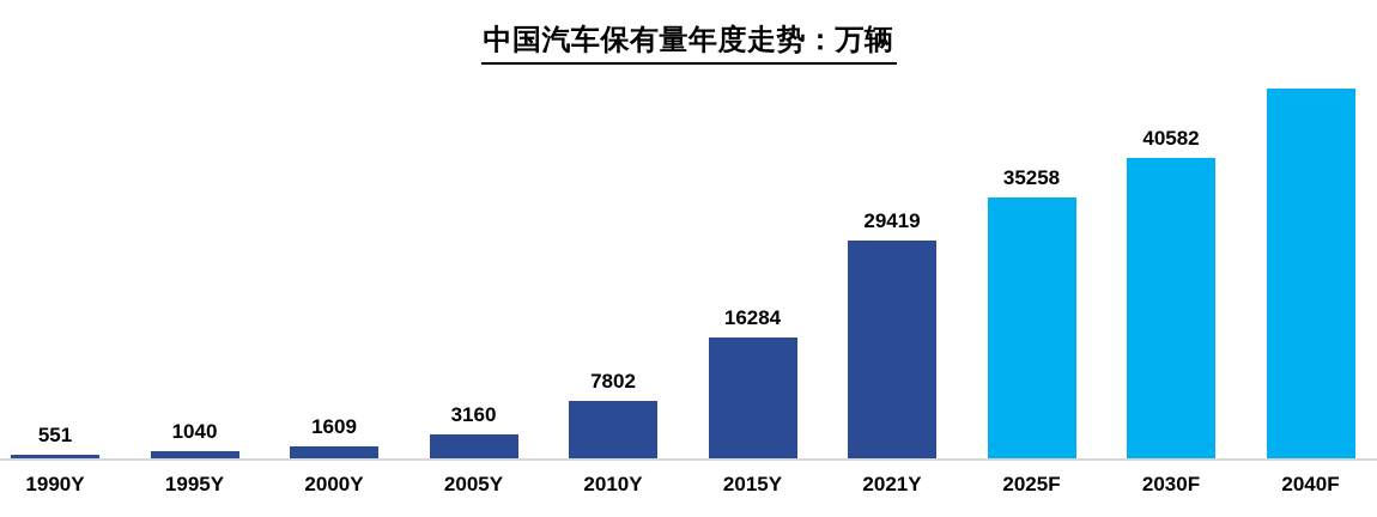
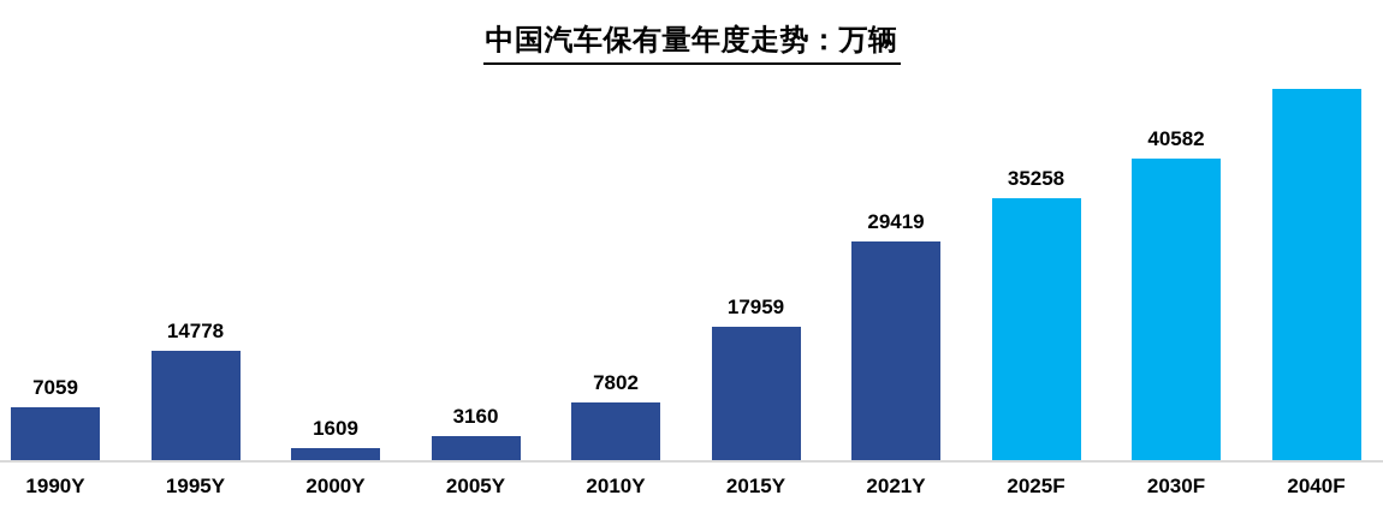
1990Y: 551 -> 7059
1995Y: 1040 -> 14778
2015Y: 16284 -> 17959
